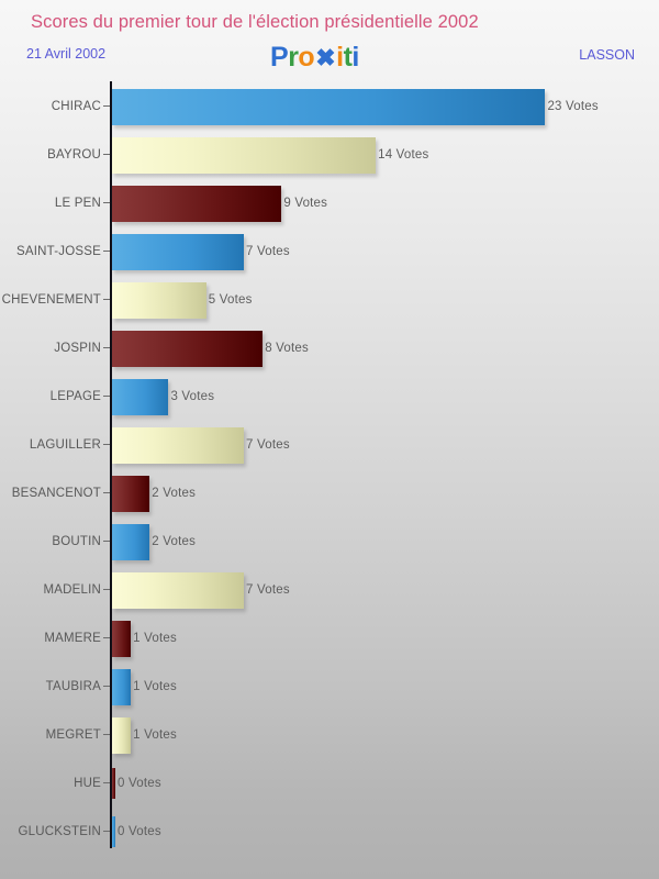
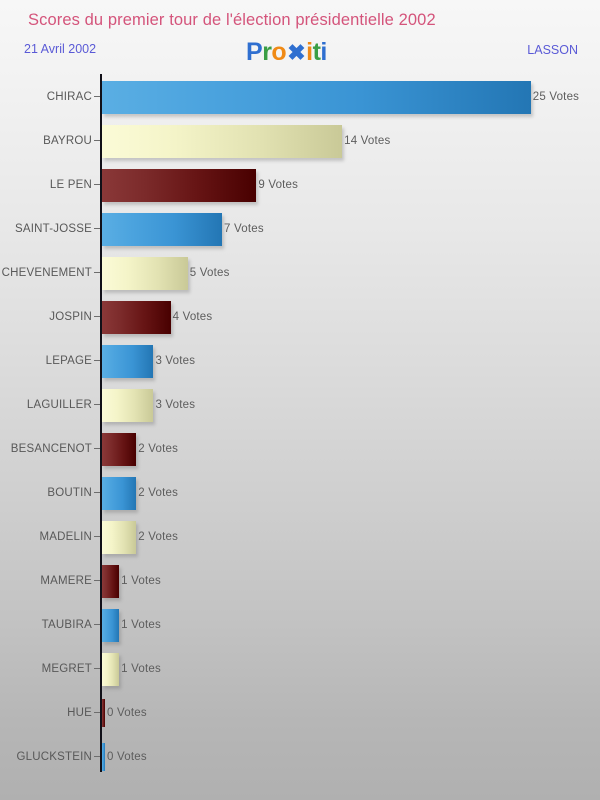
CHIRAC: 23 -> 25
JOSPIN: 8 -> 4
LAGUILLER: 7 -> 3
MADELIN: 7 -> 2
